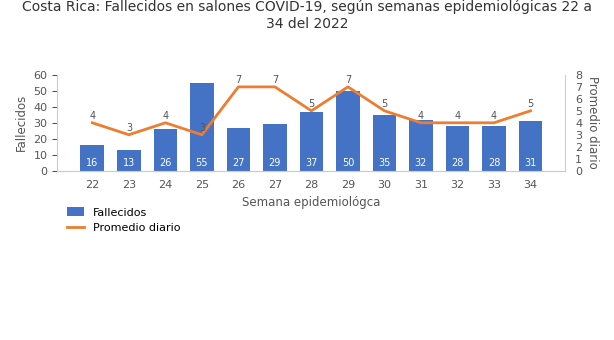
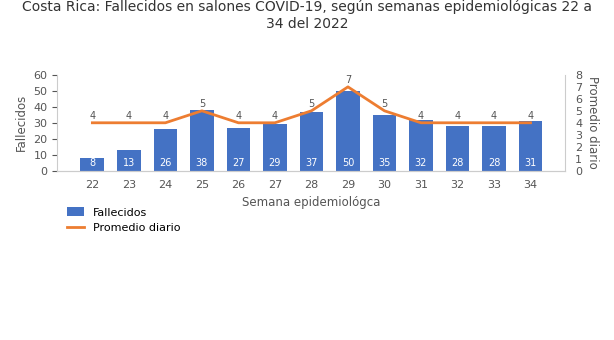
Fallecidos/22: 16 -> 8
Promedio diario/23: 3 -> 4
Fallecidos/25: 55 -> 38
Promedio diario/25: 3 -> 5
Promedio diario/26: 7 -> 4
Promedio diario/27: 7 -> 4
Promedio diario/34: 5 -> 4
